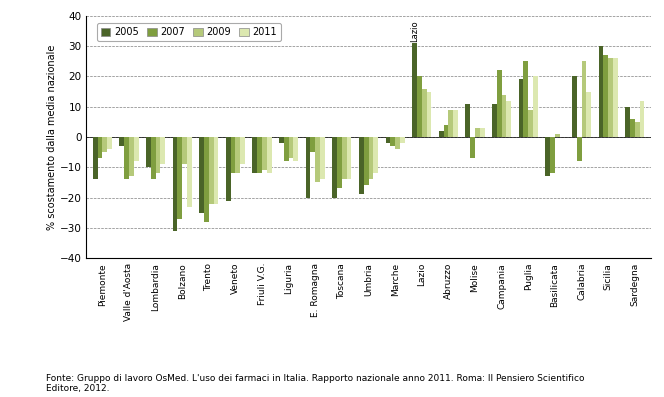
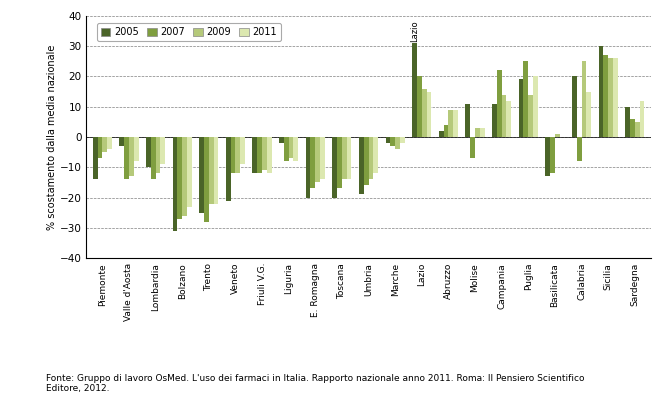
2009/Bolzano: -9 -> -26
2007/E. Romagna: -5 -> -17
2009/Puglia: 9 -> 14
